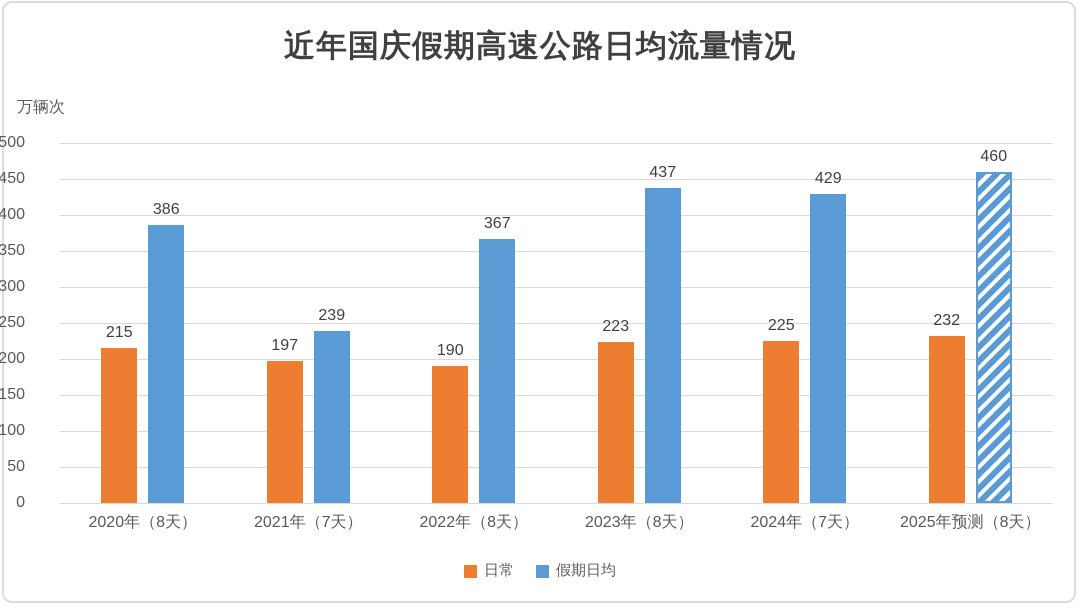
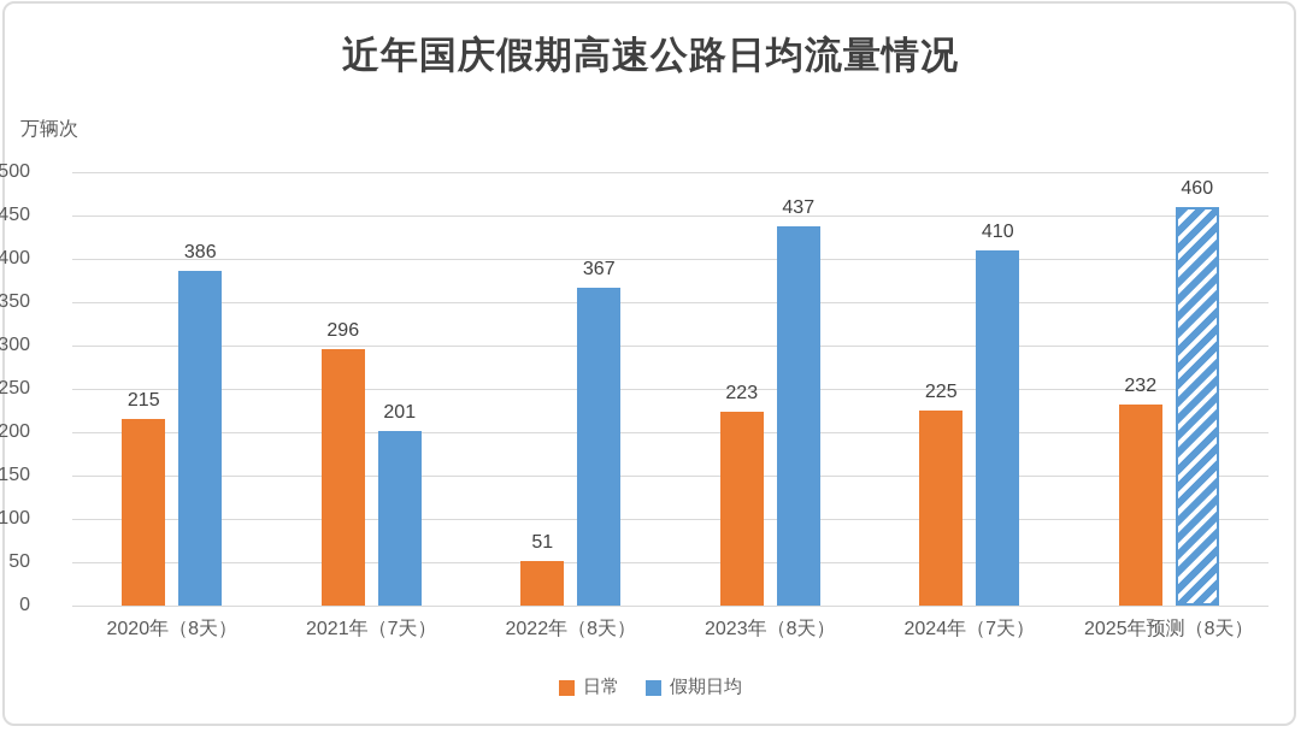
日常/2021年（7天）: 197 -> 296
假期日均/2021年（7天）: 239 -> 201
日常/2022年（8天）: 190 -> 51
假期日均/2024年（7天）: 429 -> 410
